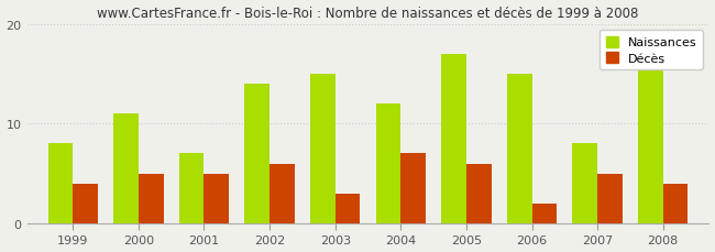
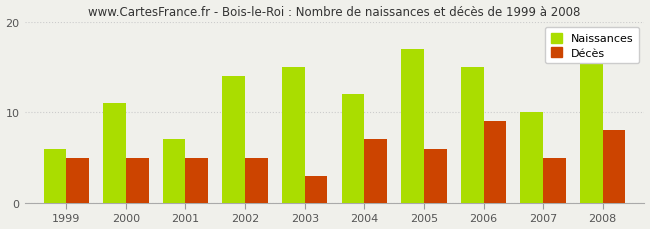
Naissances/1999: 8 -> 6
Décès/1999: 4 -> 5
Décès/2002: 6 -> 5
Décès/2006: 2 -> 9
Naissances/2007: 8 -> 10
Décès/2008: 4 -> 8
